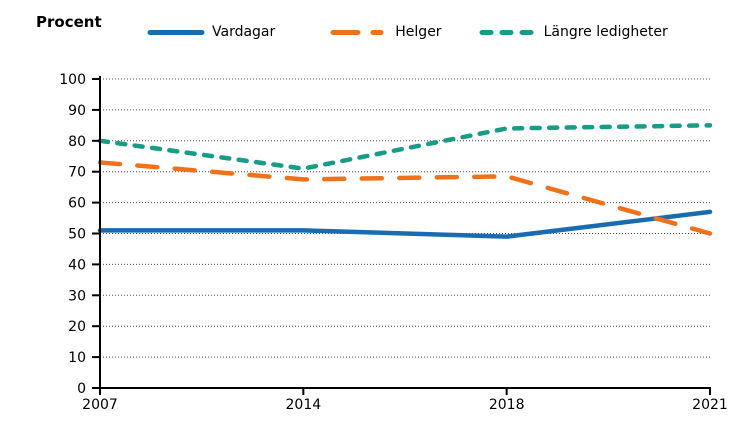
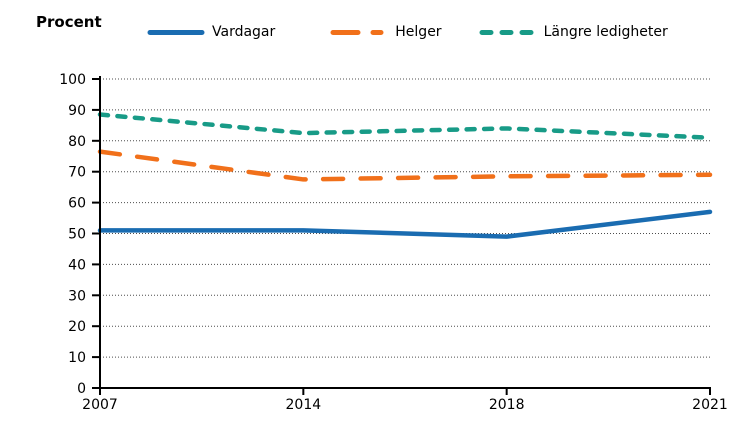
Helger/2007: 73 -> 76
Längre ledigheter/2007: 80 -> 88
Längre ledigheter/2014: 71 -> 82
Helger/2021: 50 -> 69
Längre ledigheter/2021: 85 -> 81
